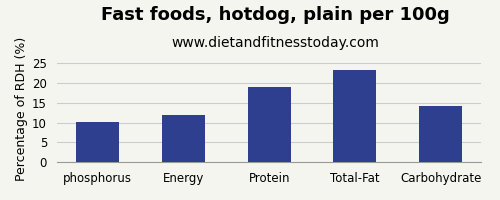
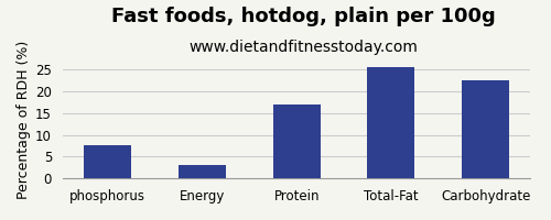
phosphorus: 10.1 -> 7.5
Energy: 12.0 -> 3.0
Protein: 19.0 -> 17.0
Total-Fat: 23.3 -> 25.5
Carbohydrate: 14.2 -> 22.5
